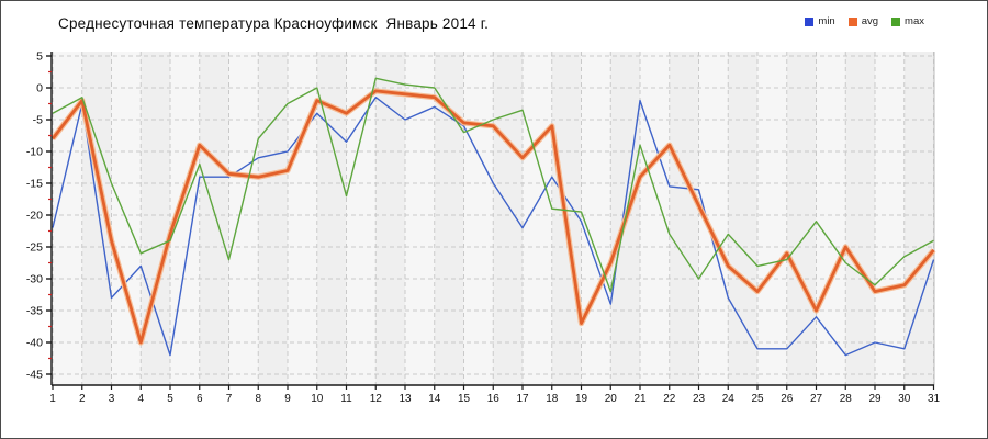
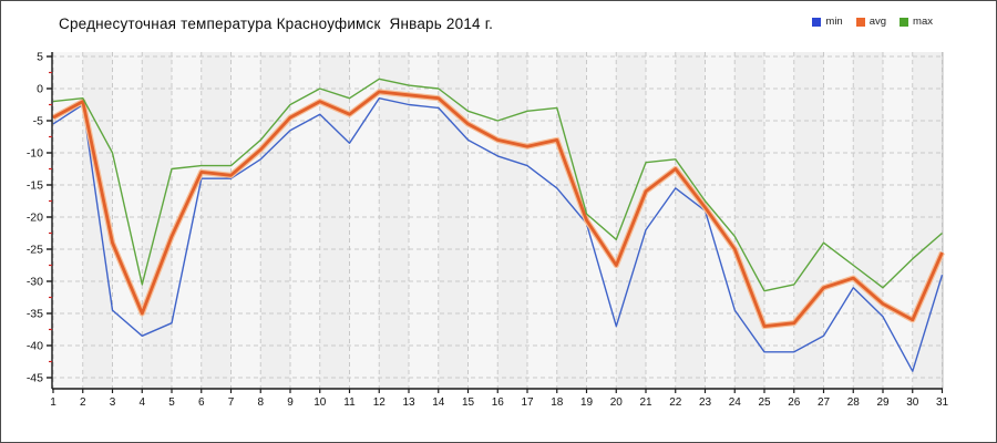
min/1: -22 -> -6
avg/1: -8 -> -4
max/1: -4 -> -2
min/3: -33 -> -34
max/3: -15 -> -10
min/4: -28 -> -38
avg/4: -40 -> -35
max/4: -26 -> -30
min/5: -42 -> -36
max/5: -24 -> -12
avg/6: -9 -> -13
max/7: -27 -> -12
avg/8: -14 -> -10
min/9: -10 -> -6
avg/9: -13 -> -4
max/11: -17 -> -2
min/13: -5 -> -2
min/15: -6 -> -8
max/15: -7 -> -4
min/16: -15 -> -10
avg/16: -6 -> -8
min/17: -22 -> -12
avg/17: -11 -> -9
min/18: -14 -> -16
avg/18: -6 -> -8
max/18: -19 -> -3
avg/19: -37 -> -20
min/20: -34 -> -37
max/20: -32 -> -24
min/21: -2 -> -22
avg/21: -14 -> -16
max/21: -9 -> -12
avg/22: -9 -> -12
max/22: -23 -> -11
min/23: -16 -> -19
max/23: -30 -> -18
min/24: -33 -> -34
avg/24: -28 -> -25
avg/25: -32 -> -37
max/25: -28 -> -32
avg/26: -26 -> -36
max/26: -27 -> -30
min/27: -36 -> -38
avg/27: -35 -> -31
max/27: -21 -> -24
min/28: -42 -> -31
avg/28: -25 -> -30
min/29: -40 -> -36
avg/29: -32 -> -34
min/30: -41 -> -44
avg/30: -31 -> -36
min/31: -27 -> -29
max/31: -24 -> -22
